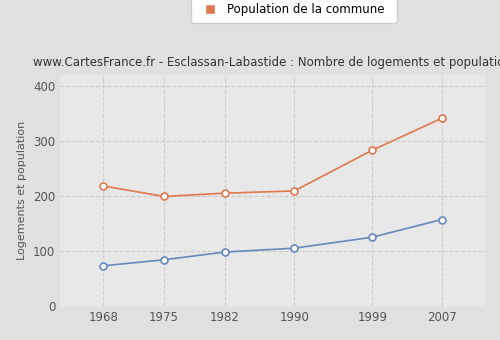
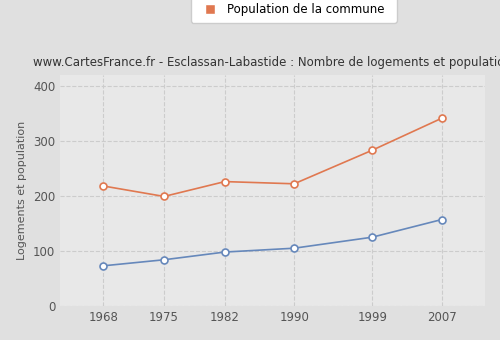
Population de la commune/1982: 205 -> 226
Population de la commune/1990: 209 -> 222
